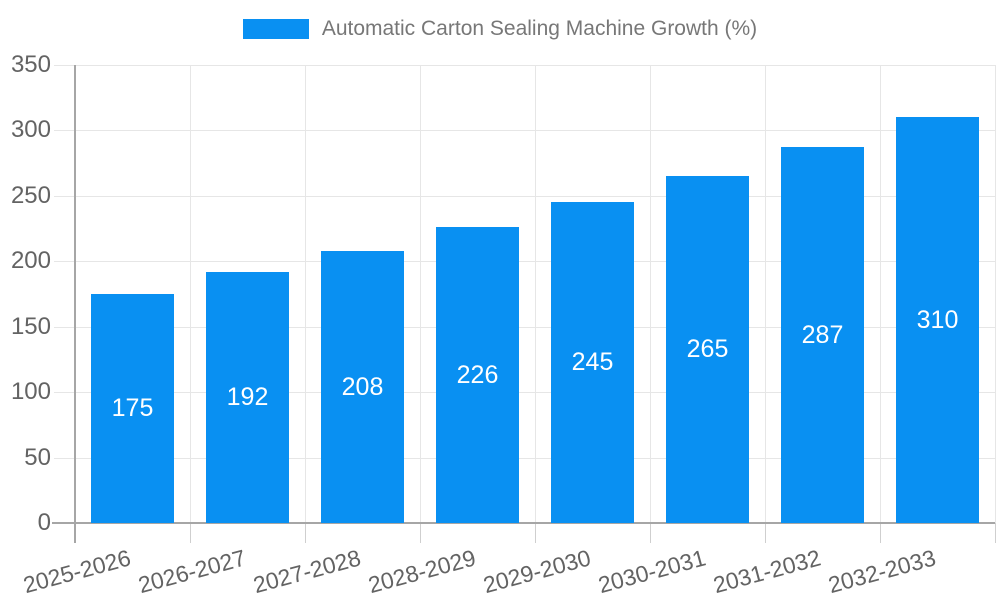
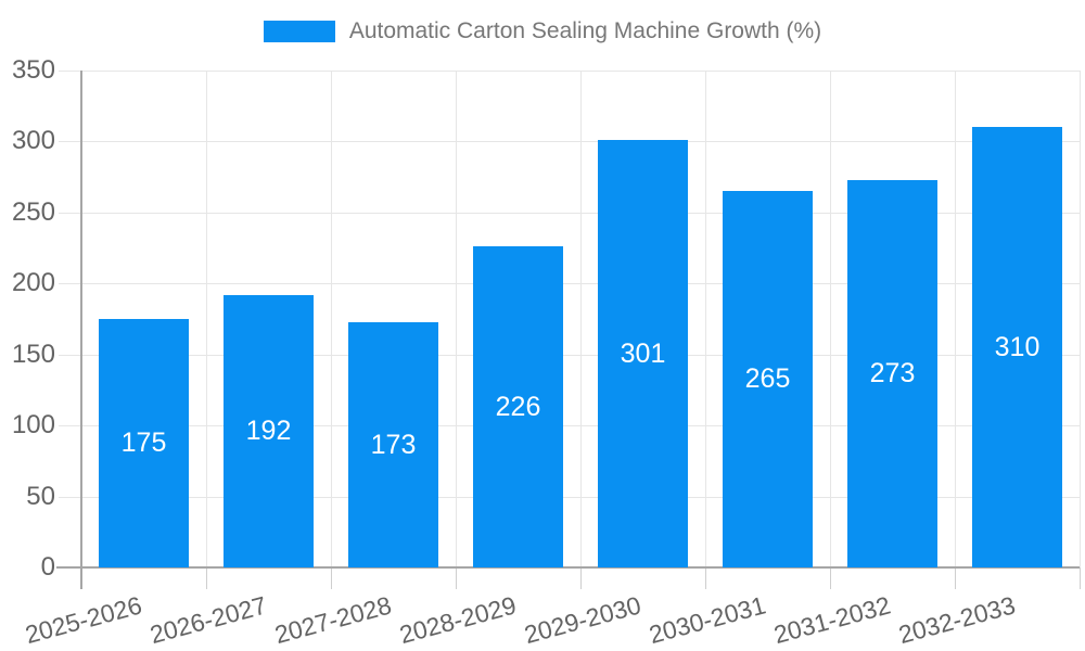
2027-2028: 208 -> 173
2029-2030: 245 -> 301
2031-2032: 287 -> 273
